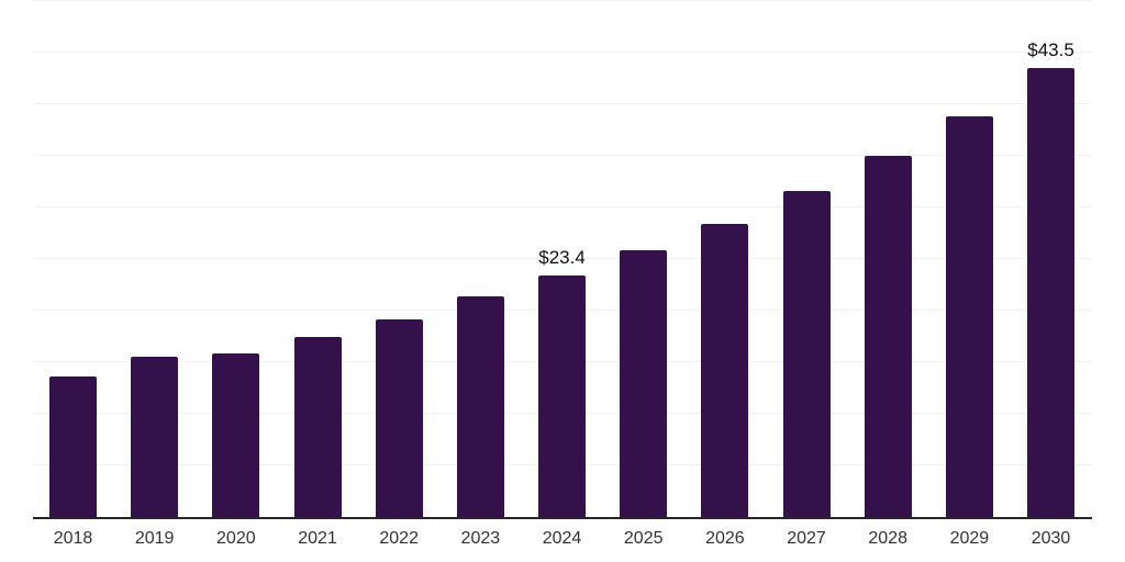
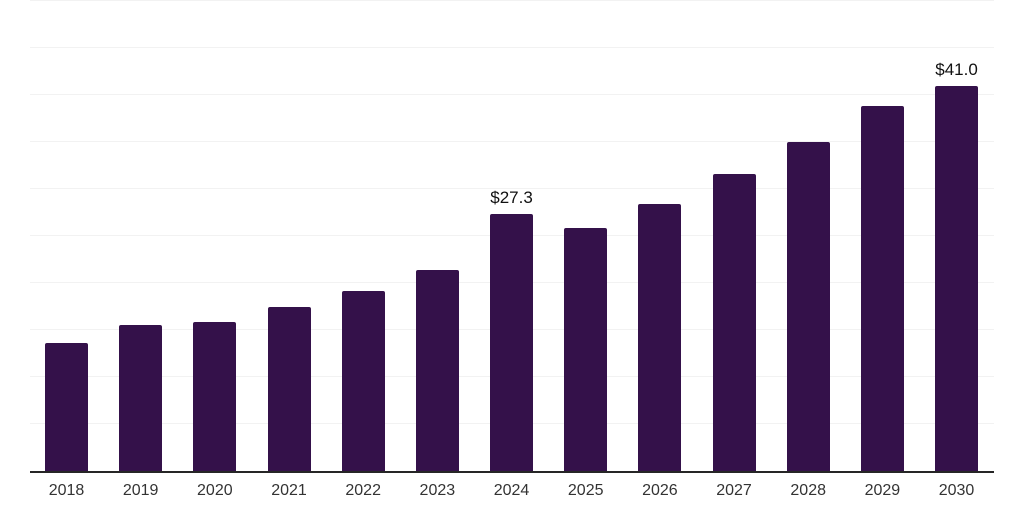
2024: $23.4 -> $27.3
2030: $43.5 -> $41.0
